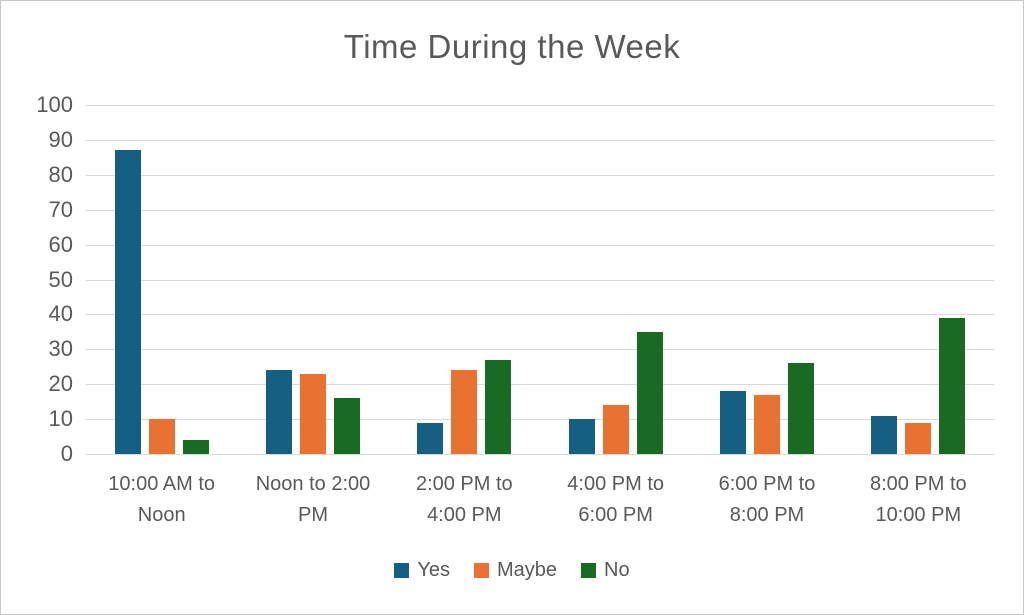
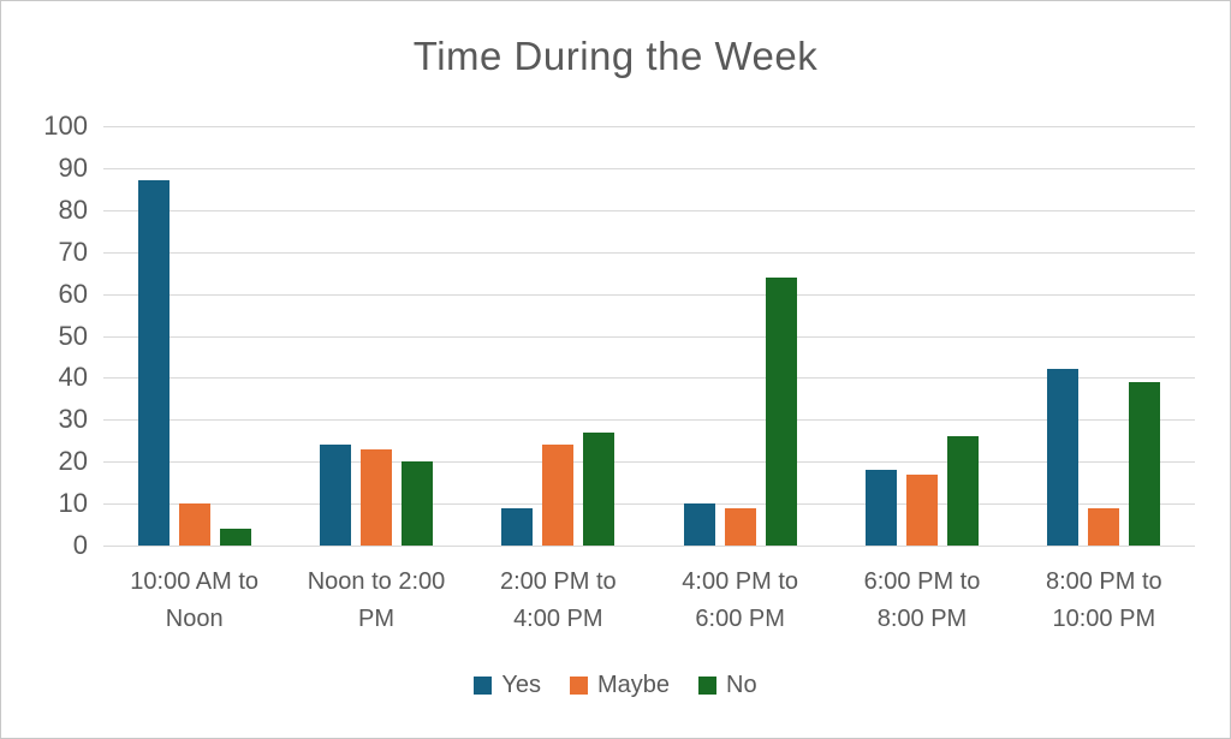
No/Noon to 2:00 PM: 16 -> 20
Maybe/4:00 PM to 6:00 PM: 14 -> 9
No/4:00 PM to 6:00 PM: 35 -> 64
Yes/8:00 PM to 10:00 PM: 11 -> 42
